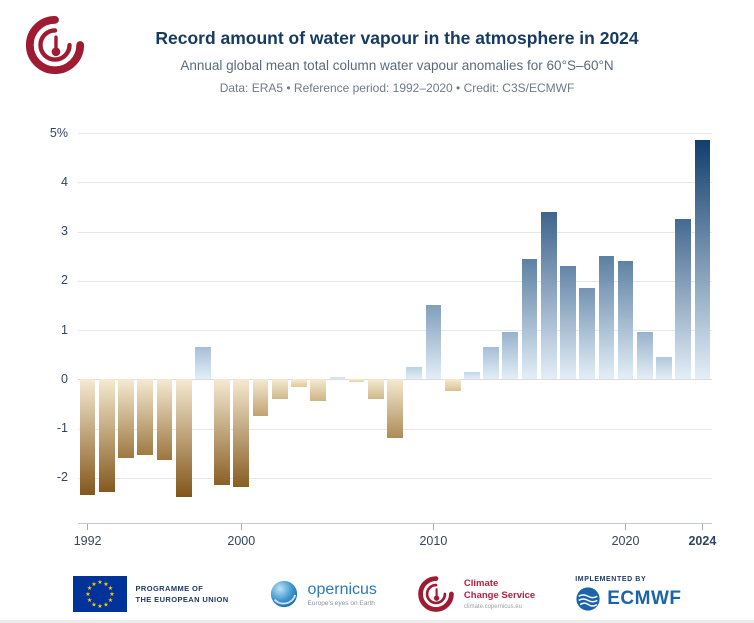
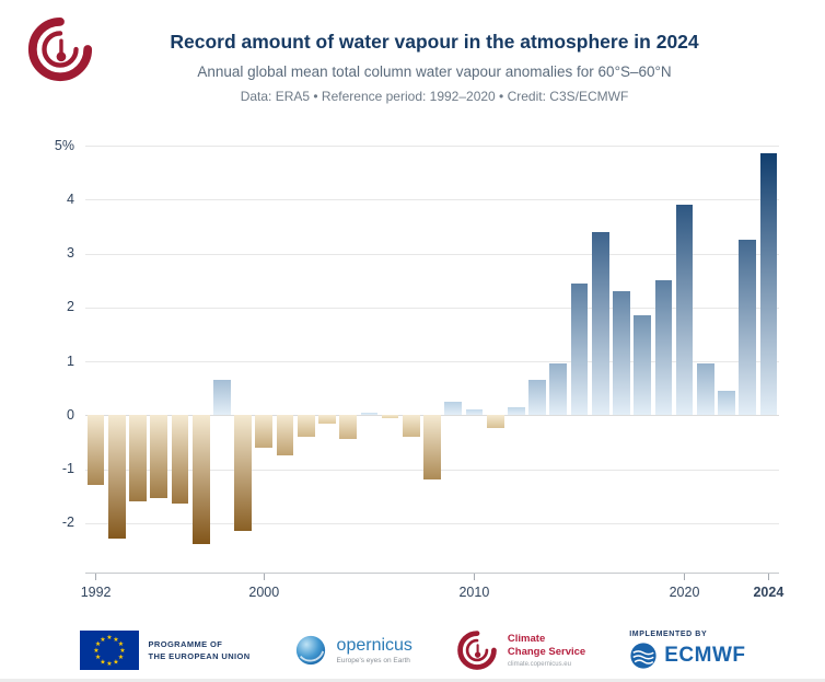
1992: -2.4% -> -1.3%
2000: -2.2% -> -0.6%
2010: 1.5% -> 0.1%
2020: 2.4% -> 3.9%
